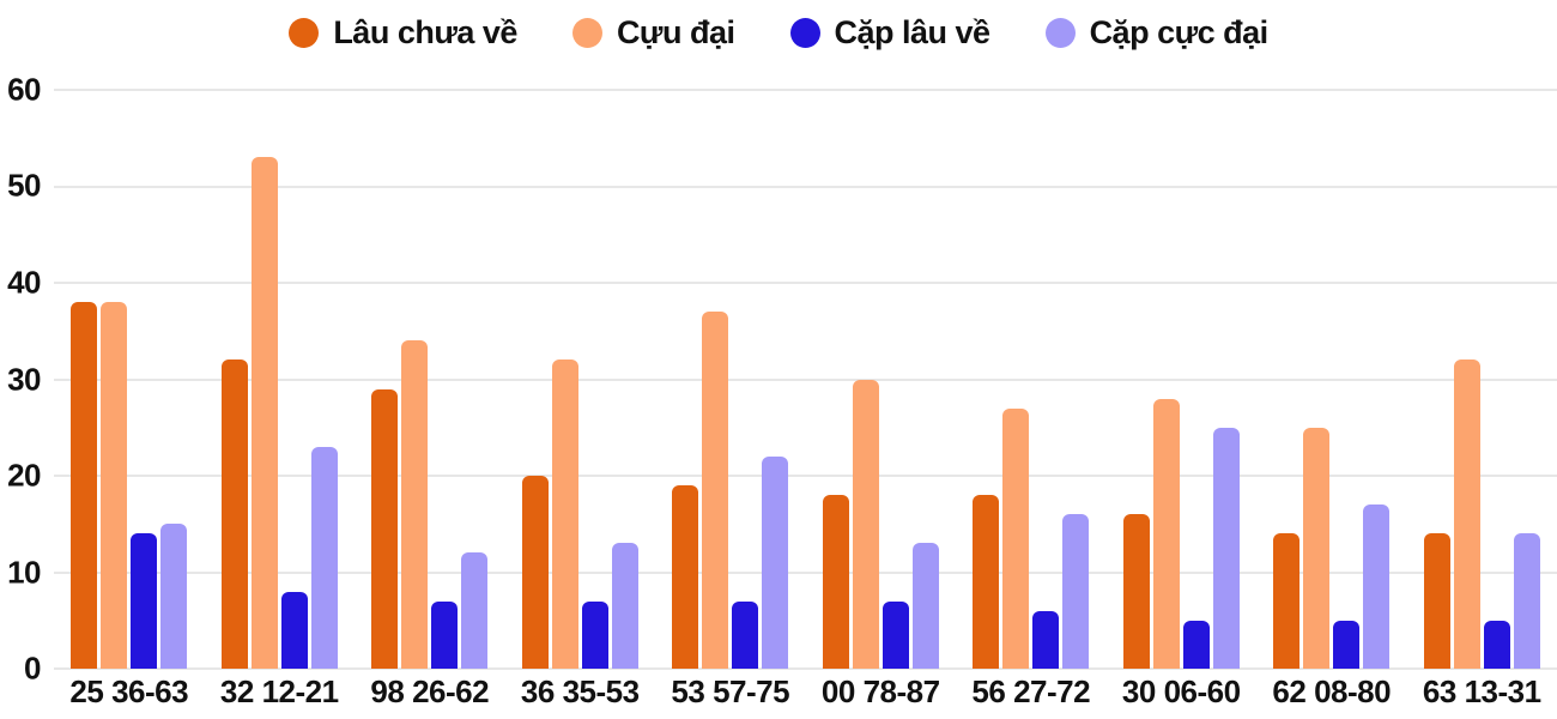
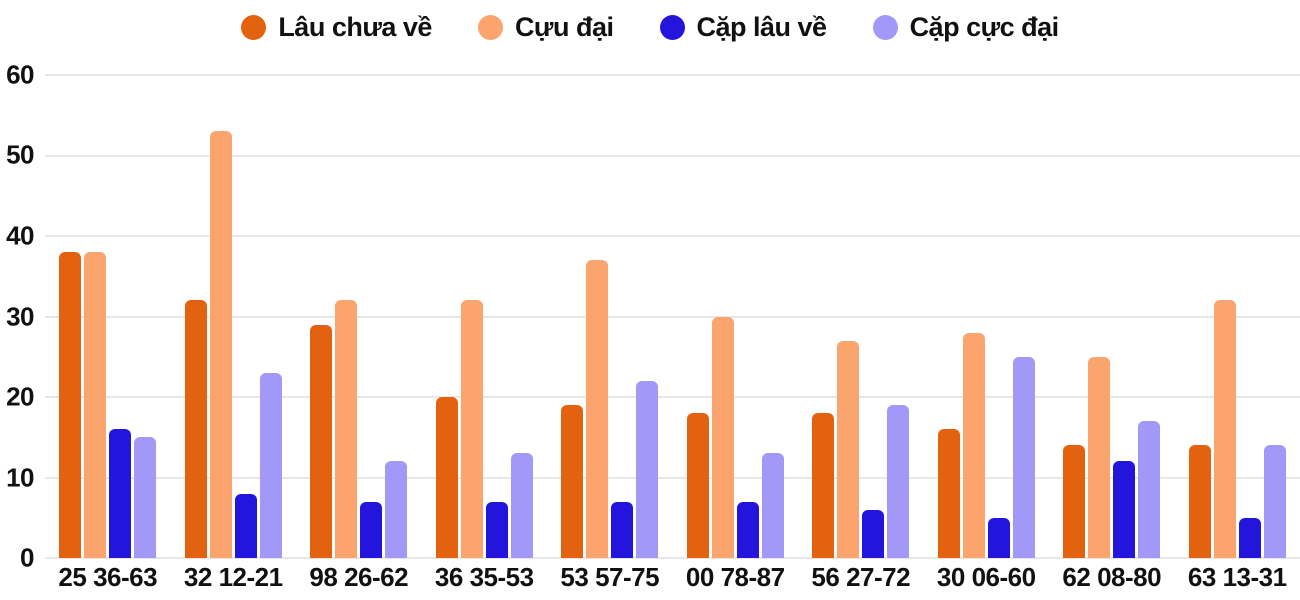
Cặp lâu về/25 36-63: 14 -> 16
Cựu đại/98 26-62: 34 -> 32
Cặp cực đại/56 27-72: 16 -> 19
Cặp lâu về/62 08-80: 5 -> 12
